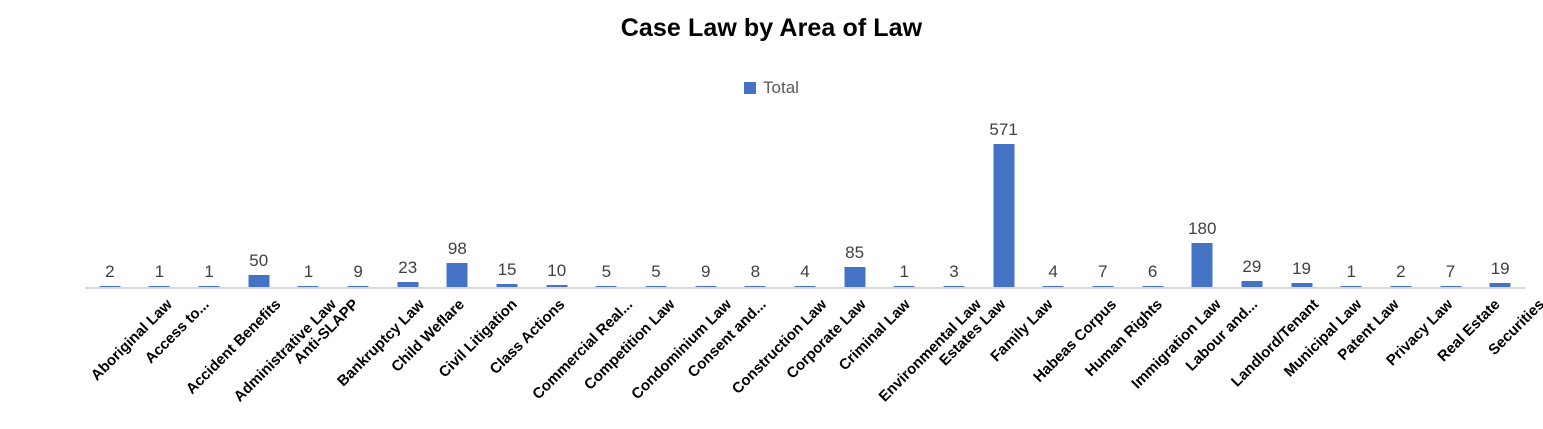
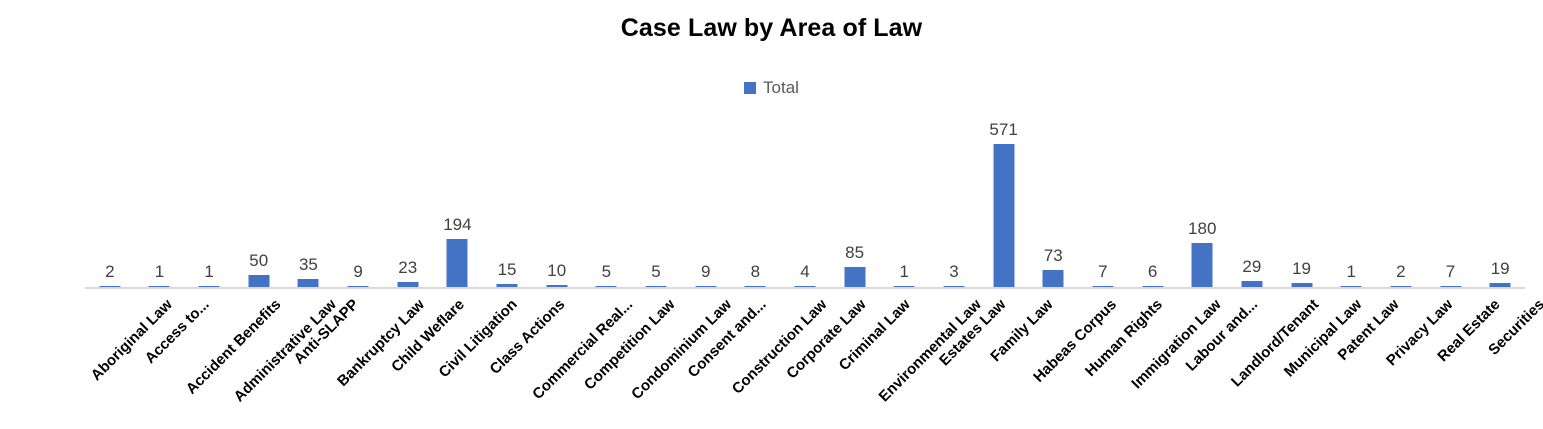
Anti-SLAPP: 1 -> 35
Civil Litigation: 98 -> 194
Habeas Corpus: 4 -> 73
